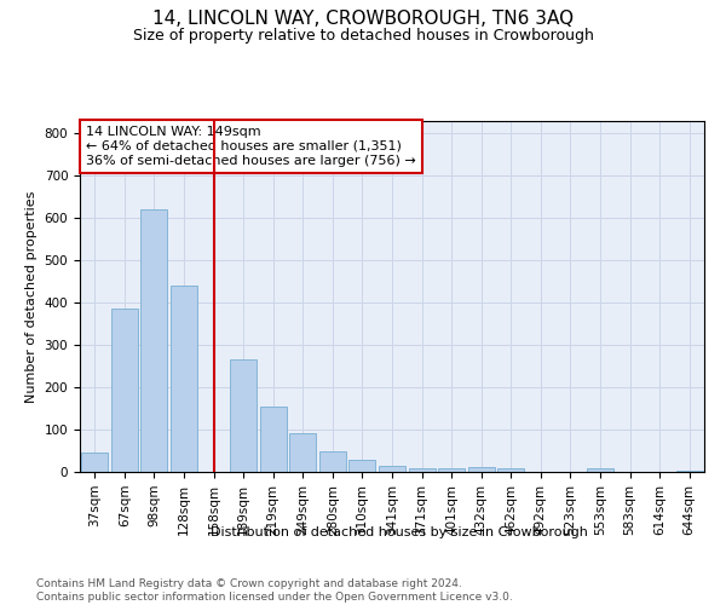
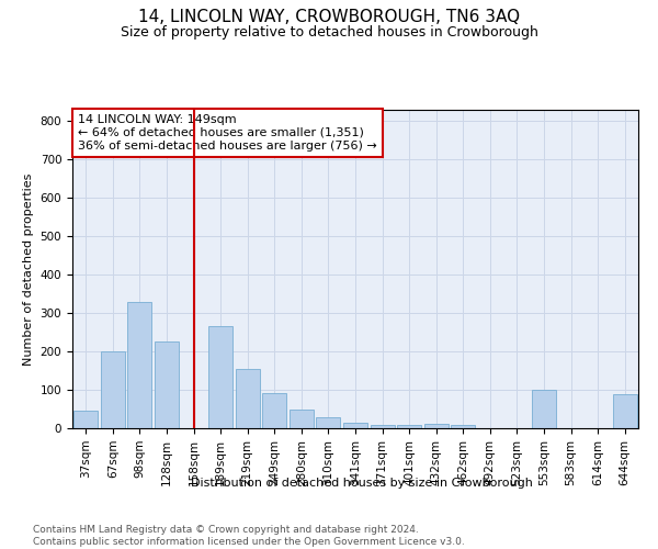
67sqm: 385 -> 200
98sqm: 620 -> 330
128sqm: 440 -> 225
553sqm: 10 -> 100
644sqm: 2 -> 90
